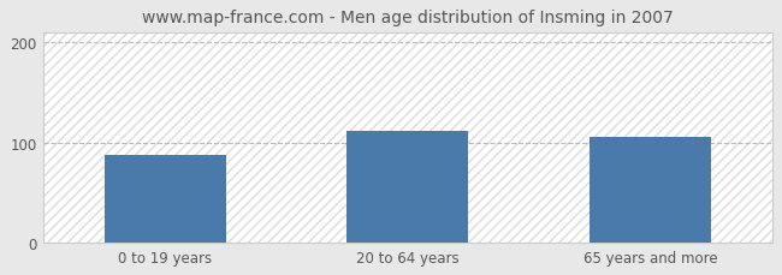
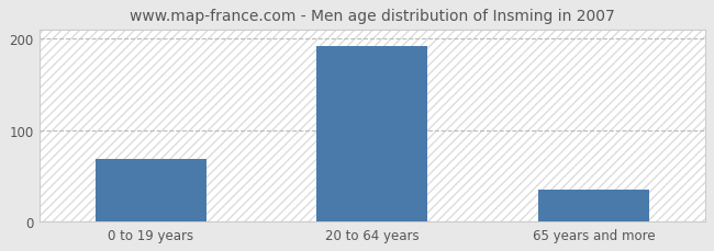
0 to 19 years: 88 -> 68
20 to 64 years: 112 -> 192
65 years and more: 106 -> 35
